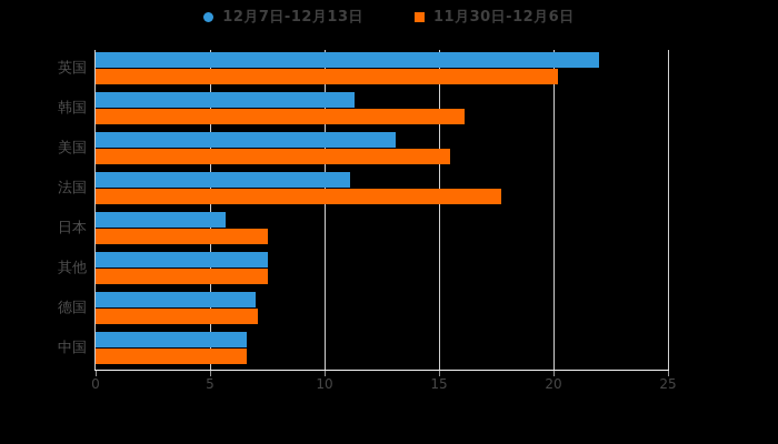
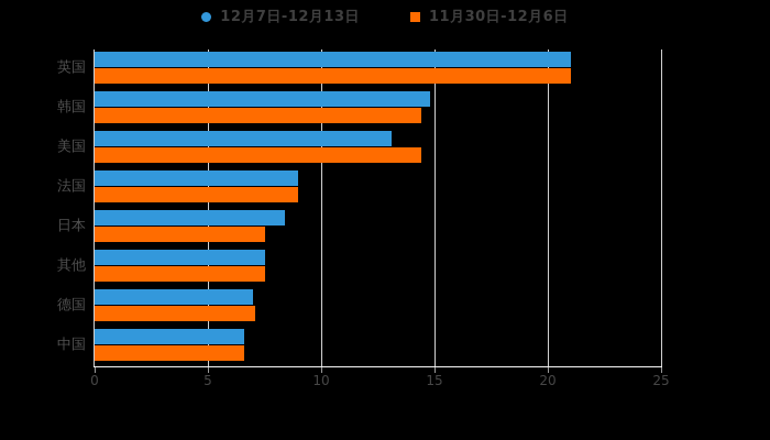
12月7日-12月13日/英国: 22.0 -> 21.0
11月30日-12月6日/英国: 20.2 -> 21.0
12月7日-12月13日/韩国: 11.3 -> 14.8
11月30日-12月6日/韩国: 16.1 -> 14.4
11月30日-12月6日/美国: 15.5 -> 14.4
12月7日-12月13日/法国: 11.1 -> 9.0
11月30日-12月6日/法国: 17.7 -> 9.0
12月7日-12月13日/日本: 5.7 -> 8.4
